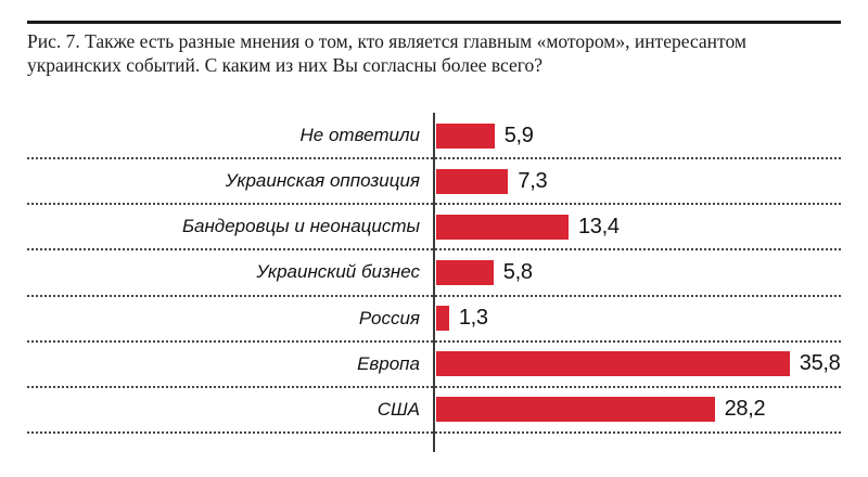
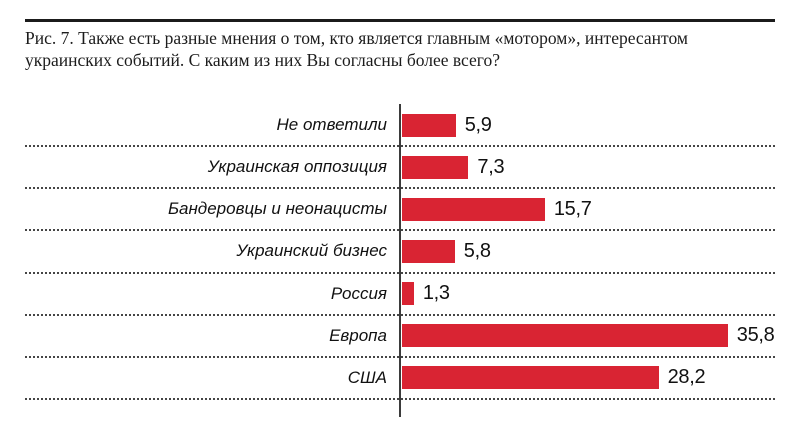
Бандеровцы и неонацисты: 13,4 -> 15,7
